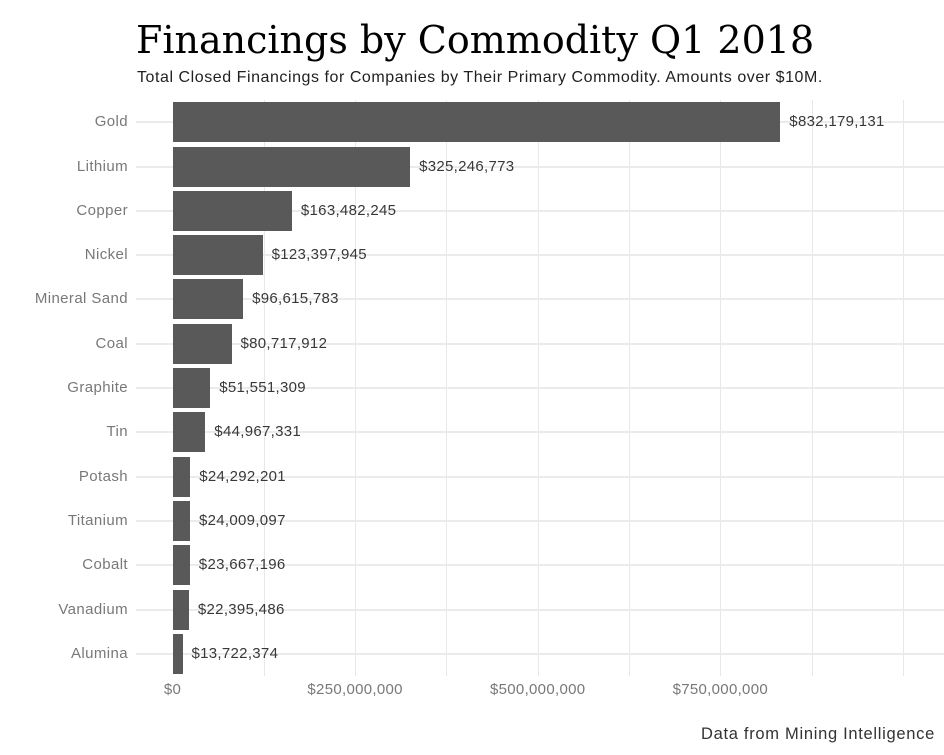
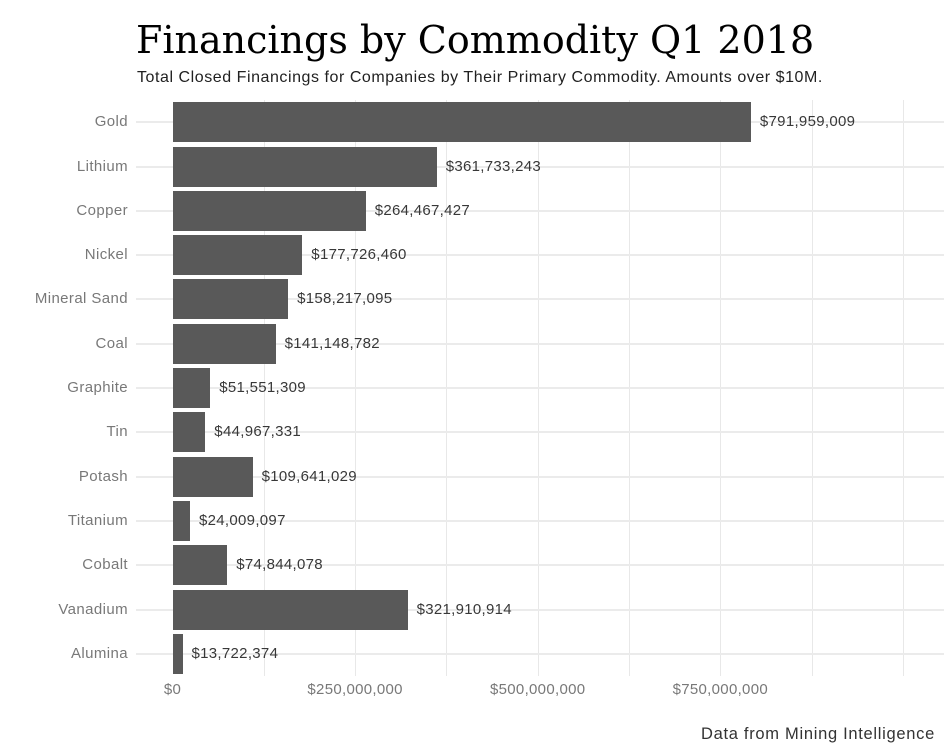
Gold: $832,179,131 -> $791,959,009
Lithium: $325,246,773 -> $361,733,243
Copper: $163,482,245 -> $264,467,427
Nickel: $123,397,945 -> $177,726,460
Mineral Sand: $96,615,783 -> $158,217,095
Coal: $80,717,912 -> $141,148,782
Potash: $24,292,201 -> $109,641,029
Cobalt: $23,667,196 -> $74,844,078
Vanadium: $22,395,486 -> $321,910,914
